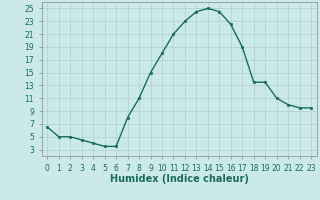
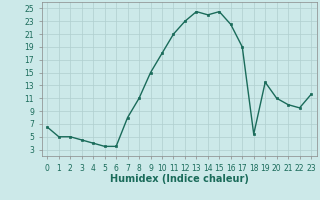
14: 25.0 -> 24.0
18: 13.5 -> 5.4
23: 9.5 -> 11.6
